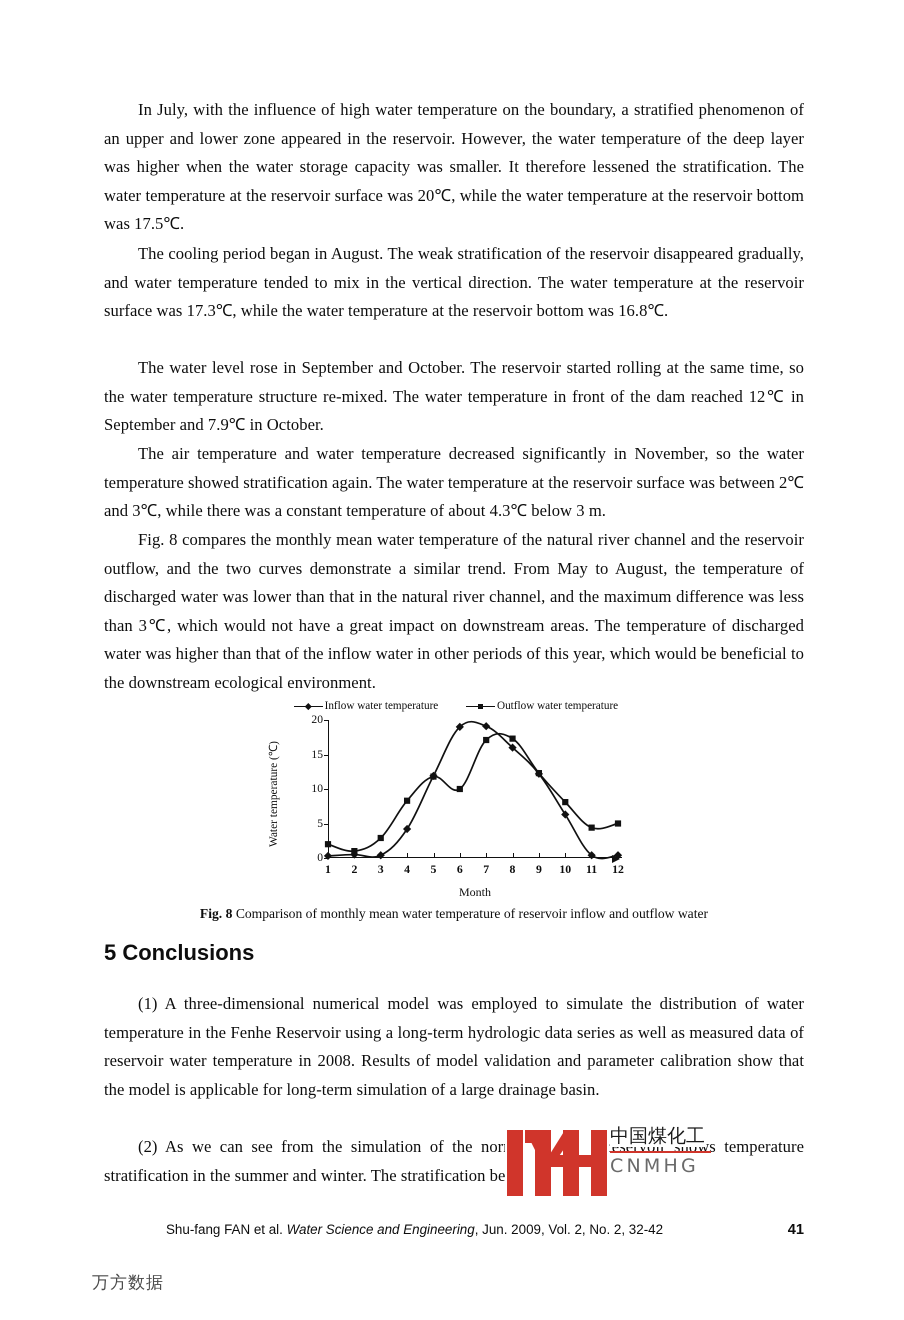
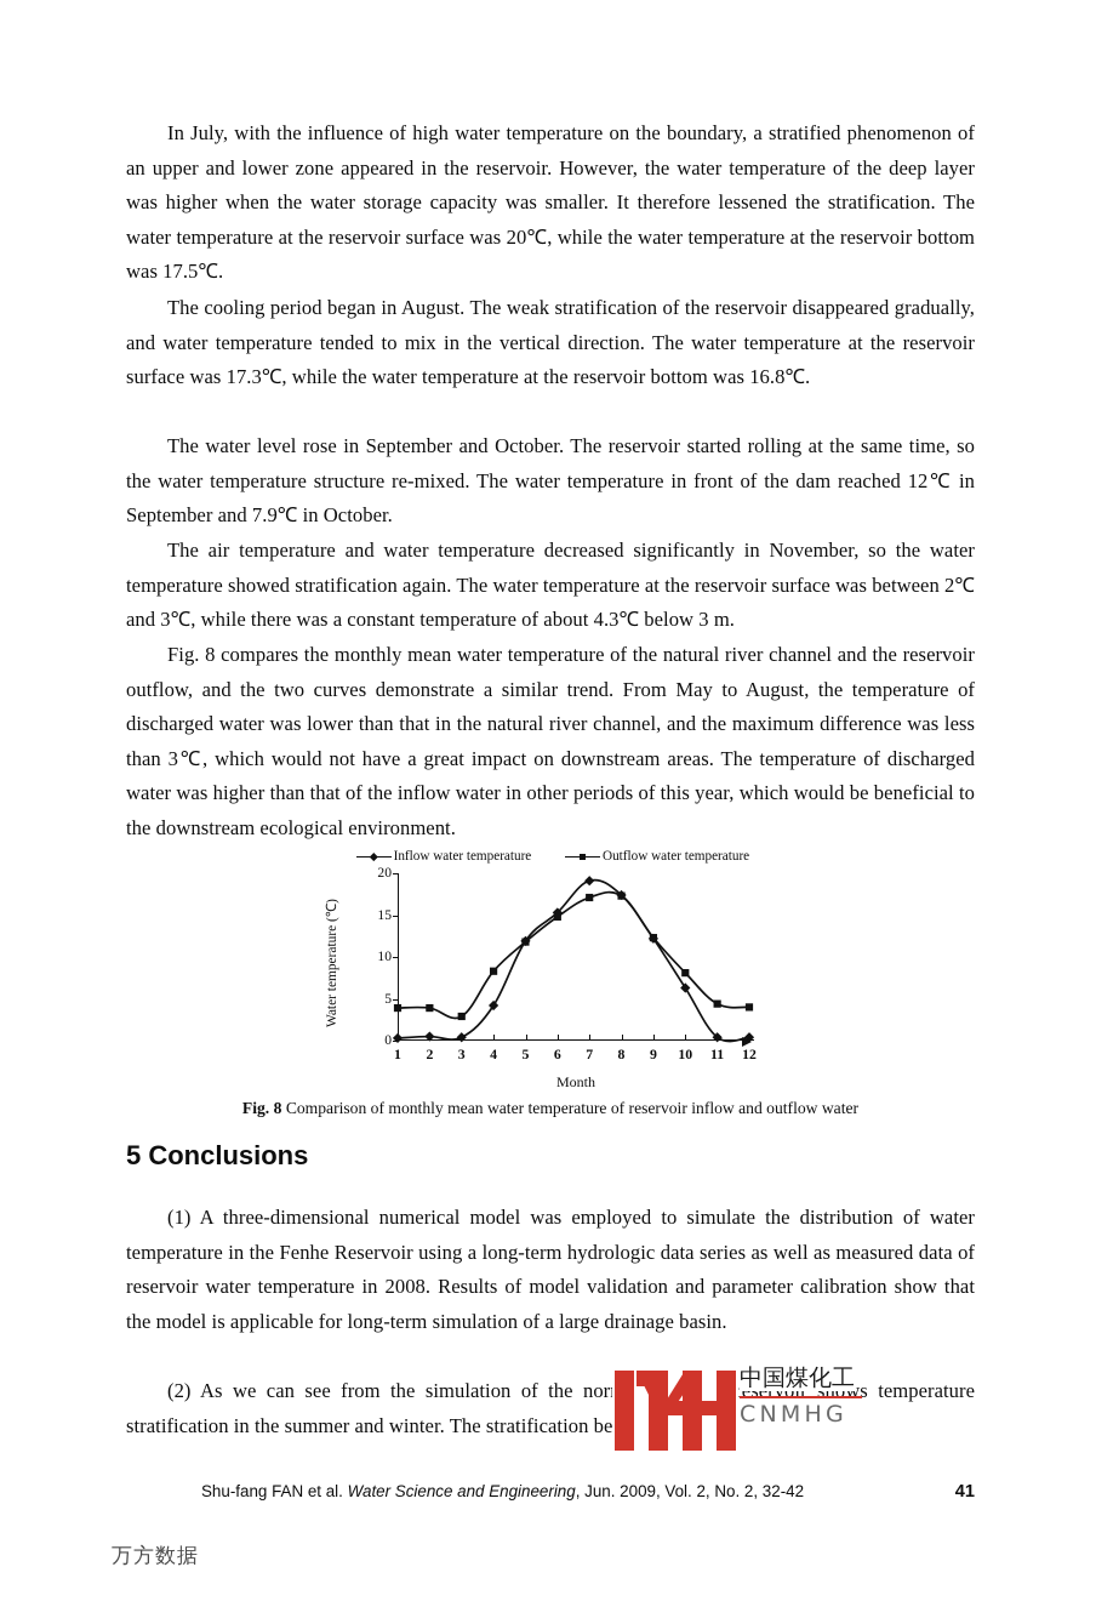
Outflow water temperature/1: 2 -> 4
Outflow water temperature/2: 1 -> 4
Inflow water temperature/6: 19 -> 15
Outflow water temperature/6: 10 -> 15
Inflow water temperature/8: 16 -> 17
Outflow water temperature/12: 5 -> 4
